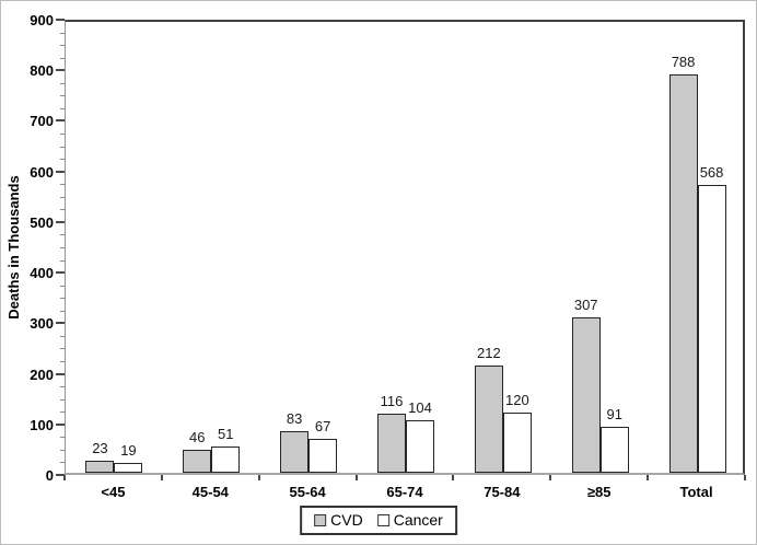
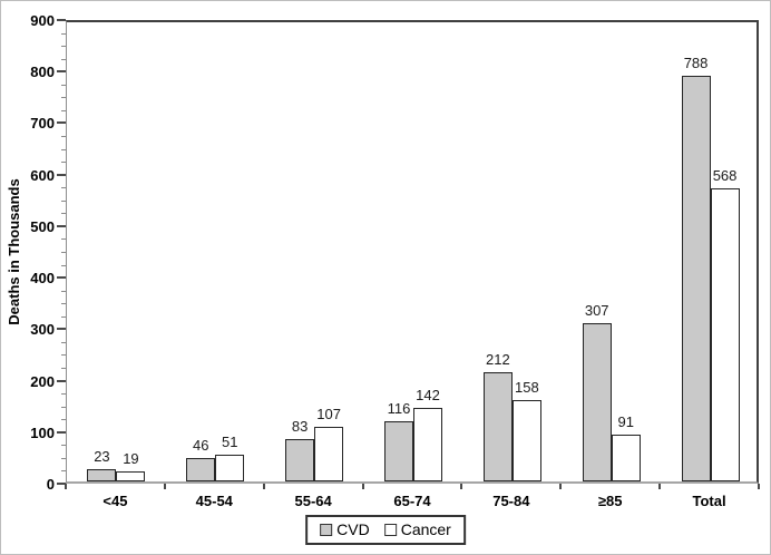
Cancer/55-64: 67 -> 107
Cancer/65-74: 104 -> 142
Cancer/75-84: 120 -> 158
